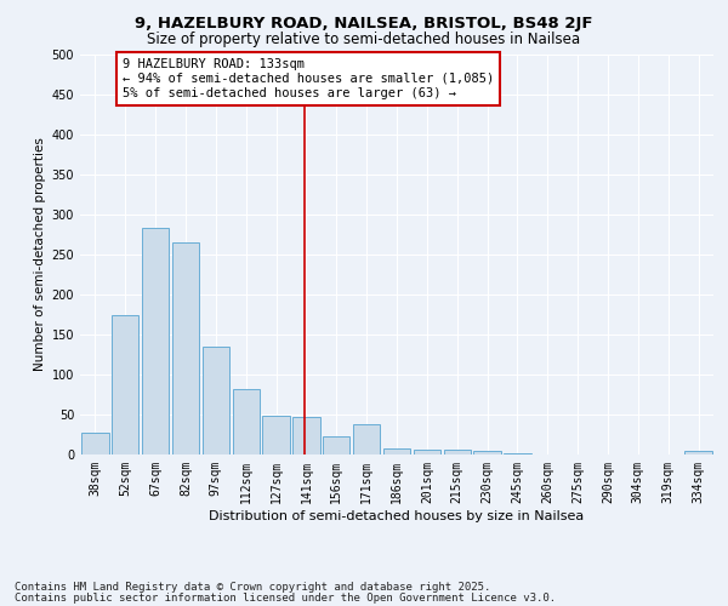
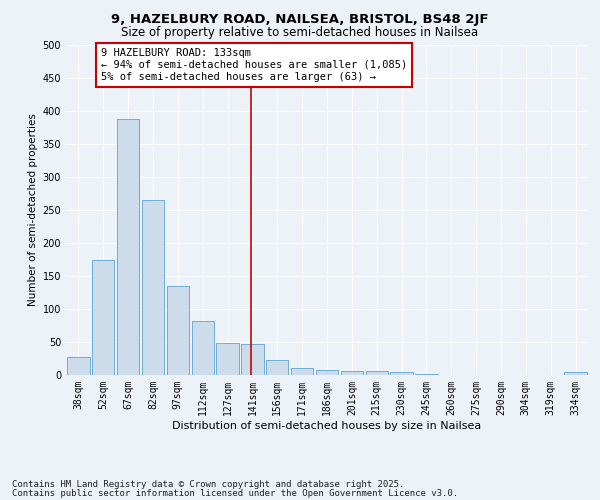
67sqm: 284 -> 388
171sqm: 38 -> 11
